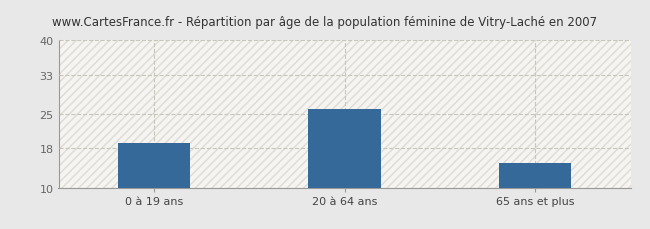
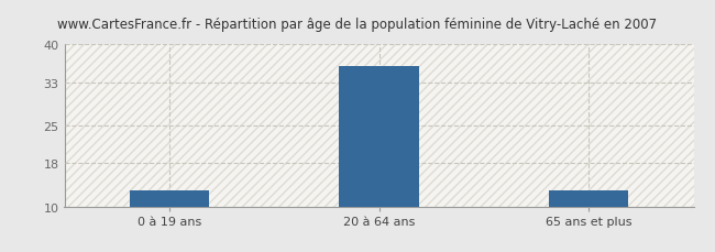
0 à 19 ans: 19 -> 13
20 à 64 ans: 26 -> 36
65 ans et plus: 15 -> 13
